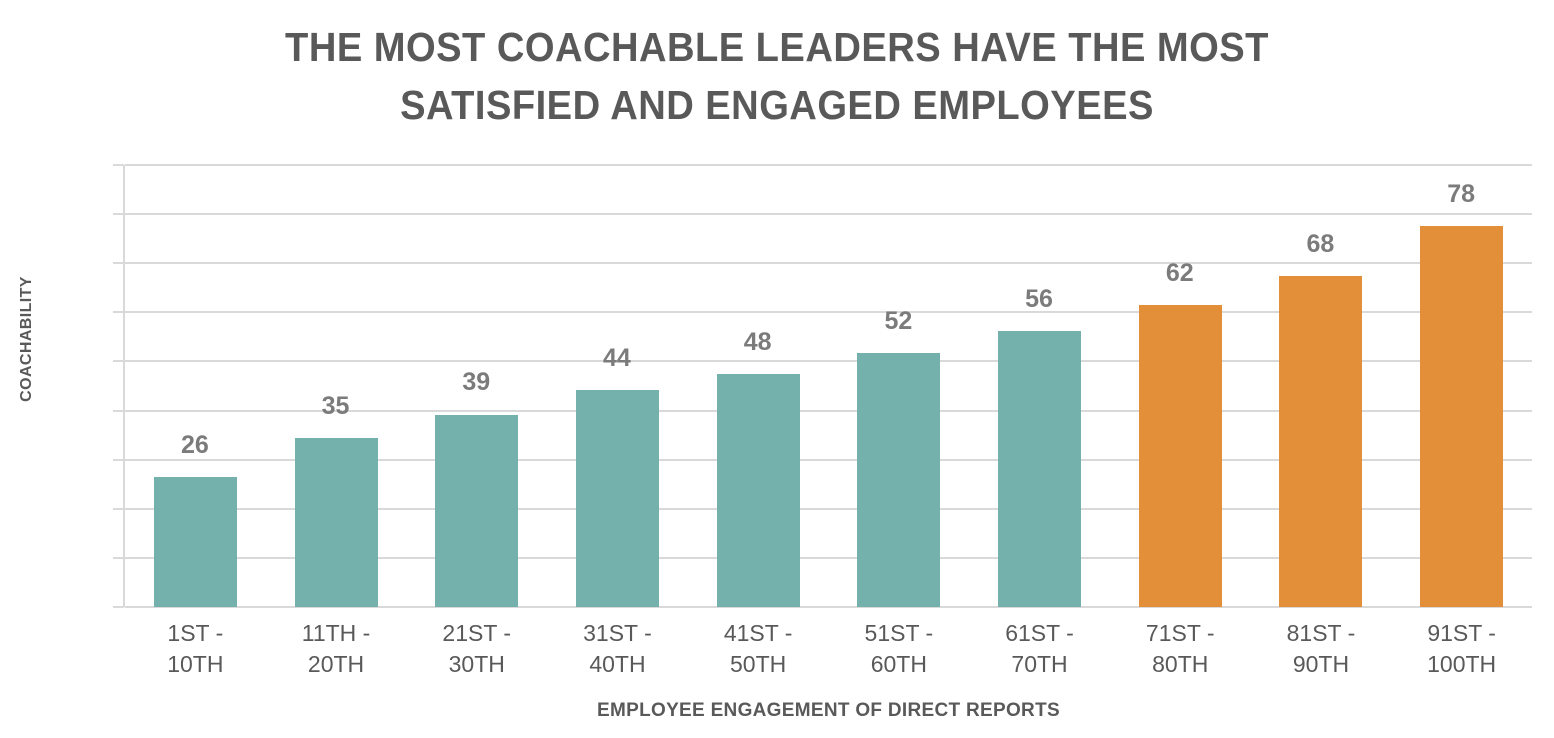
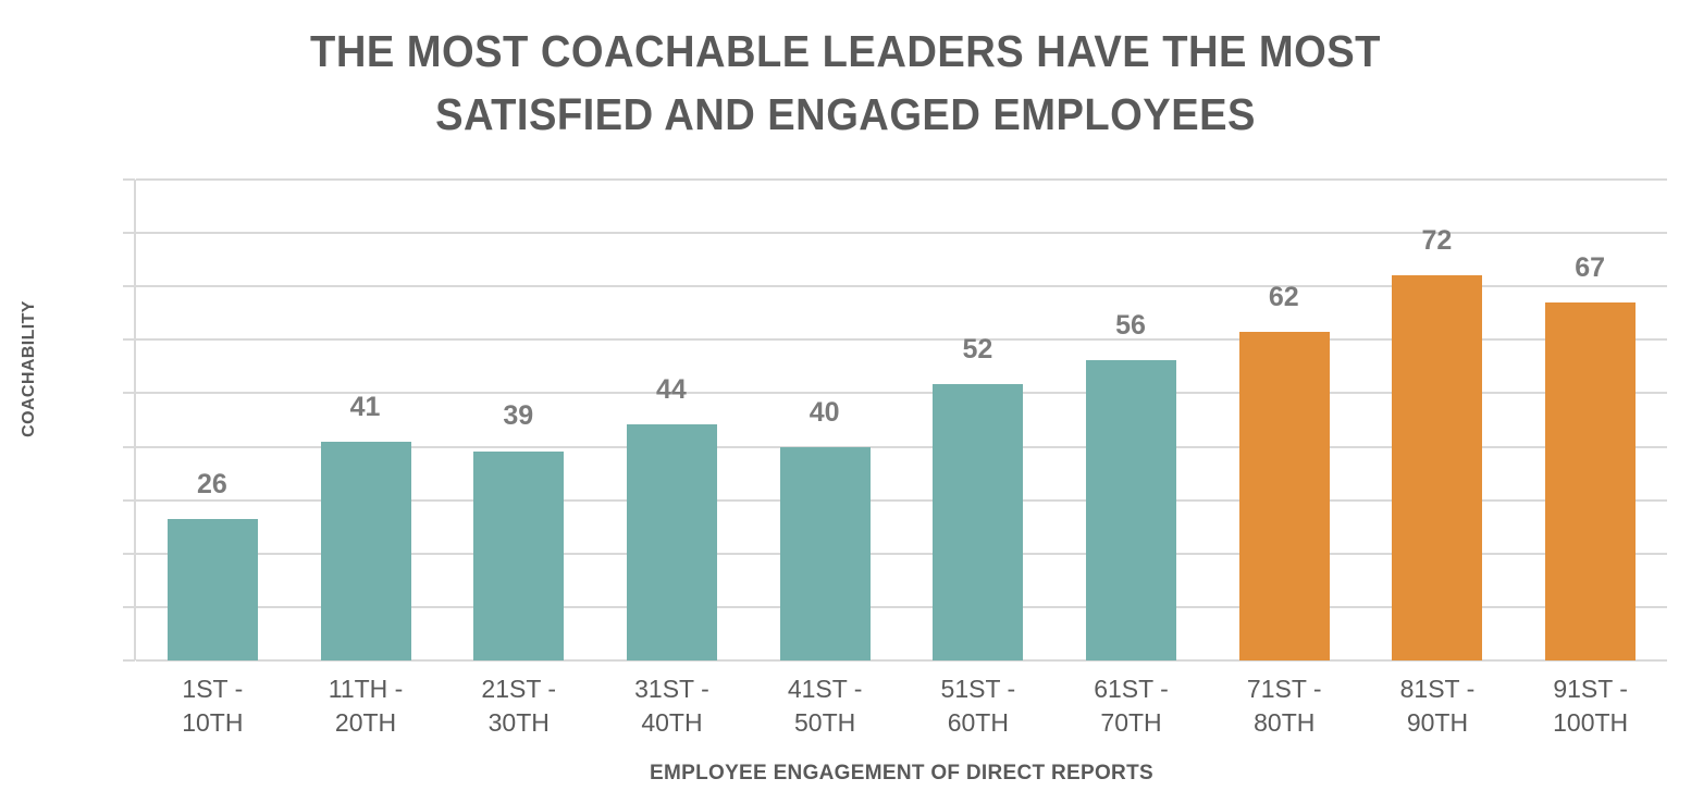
11TH - 20TH: 35 -> 41
41ST - 50TH: 48 -> 40
81ST - 90TH: 68 -> 72
91ST - 100TH: 78 -> 67
